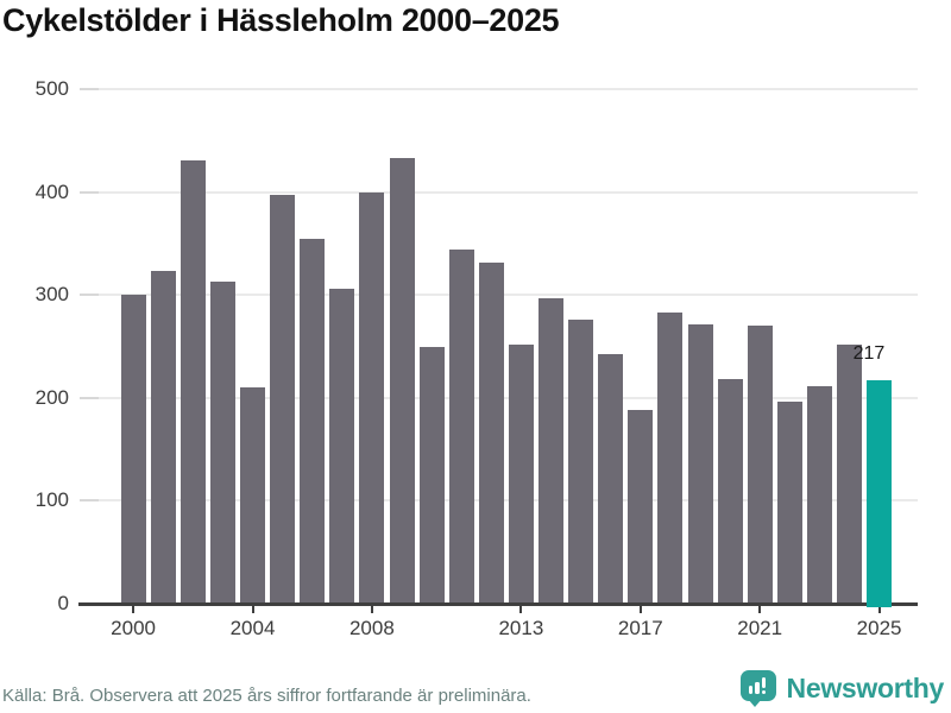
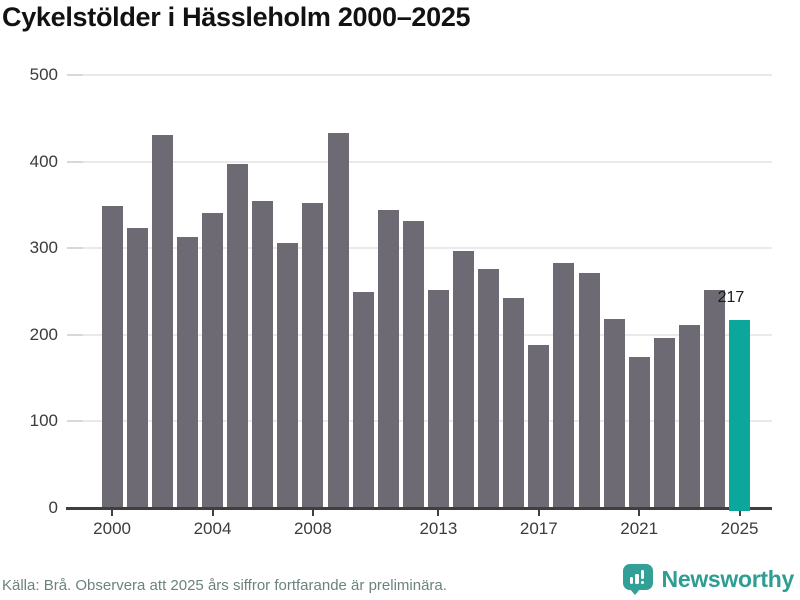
2000: 300 -> 350
2004: 210 -> 340
2008: 400 -> 350
2021: 270 -> 180
